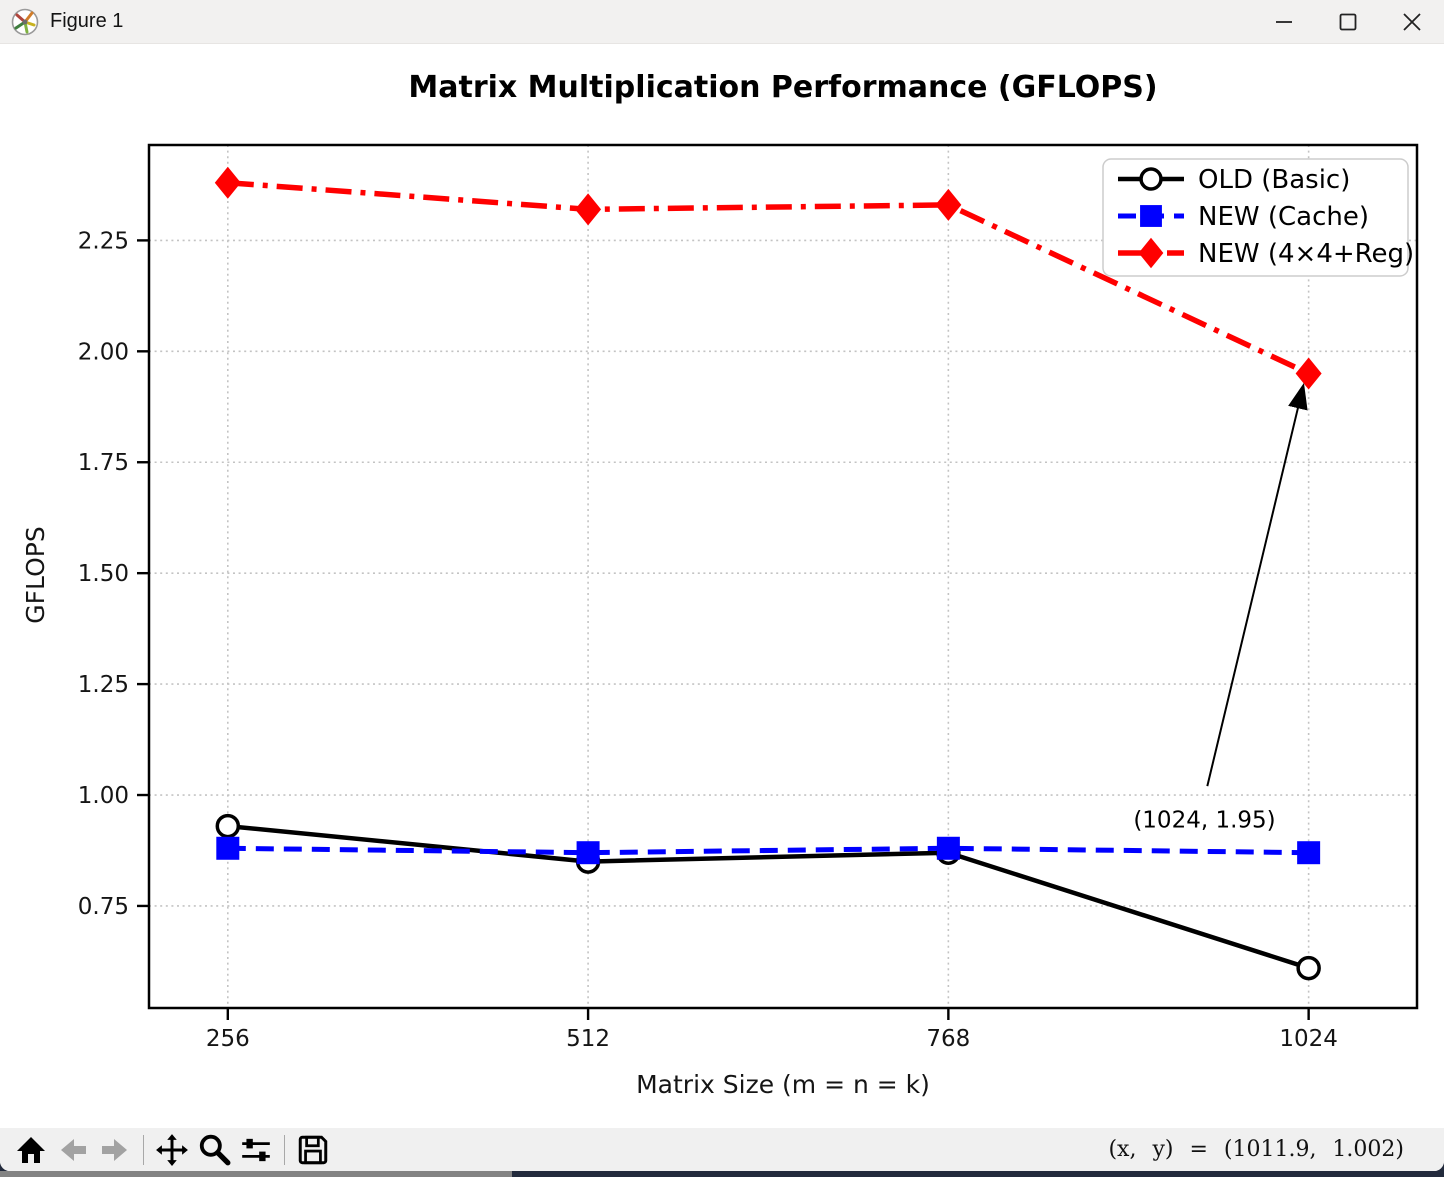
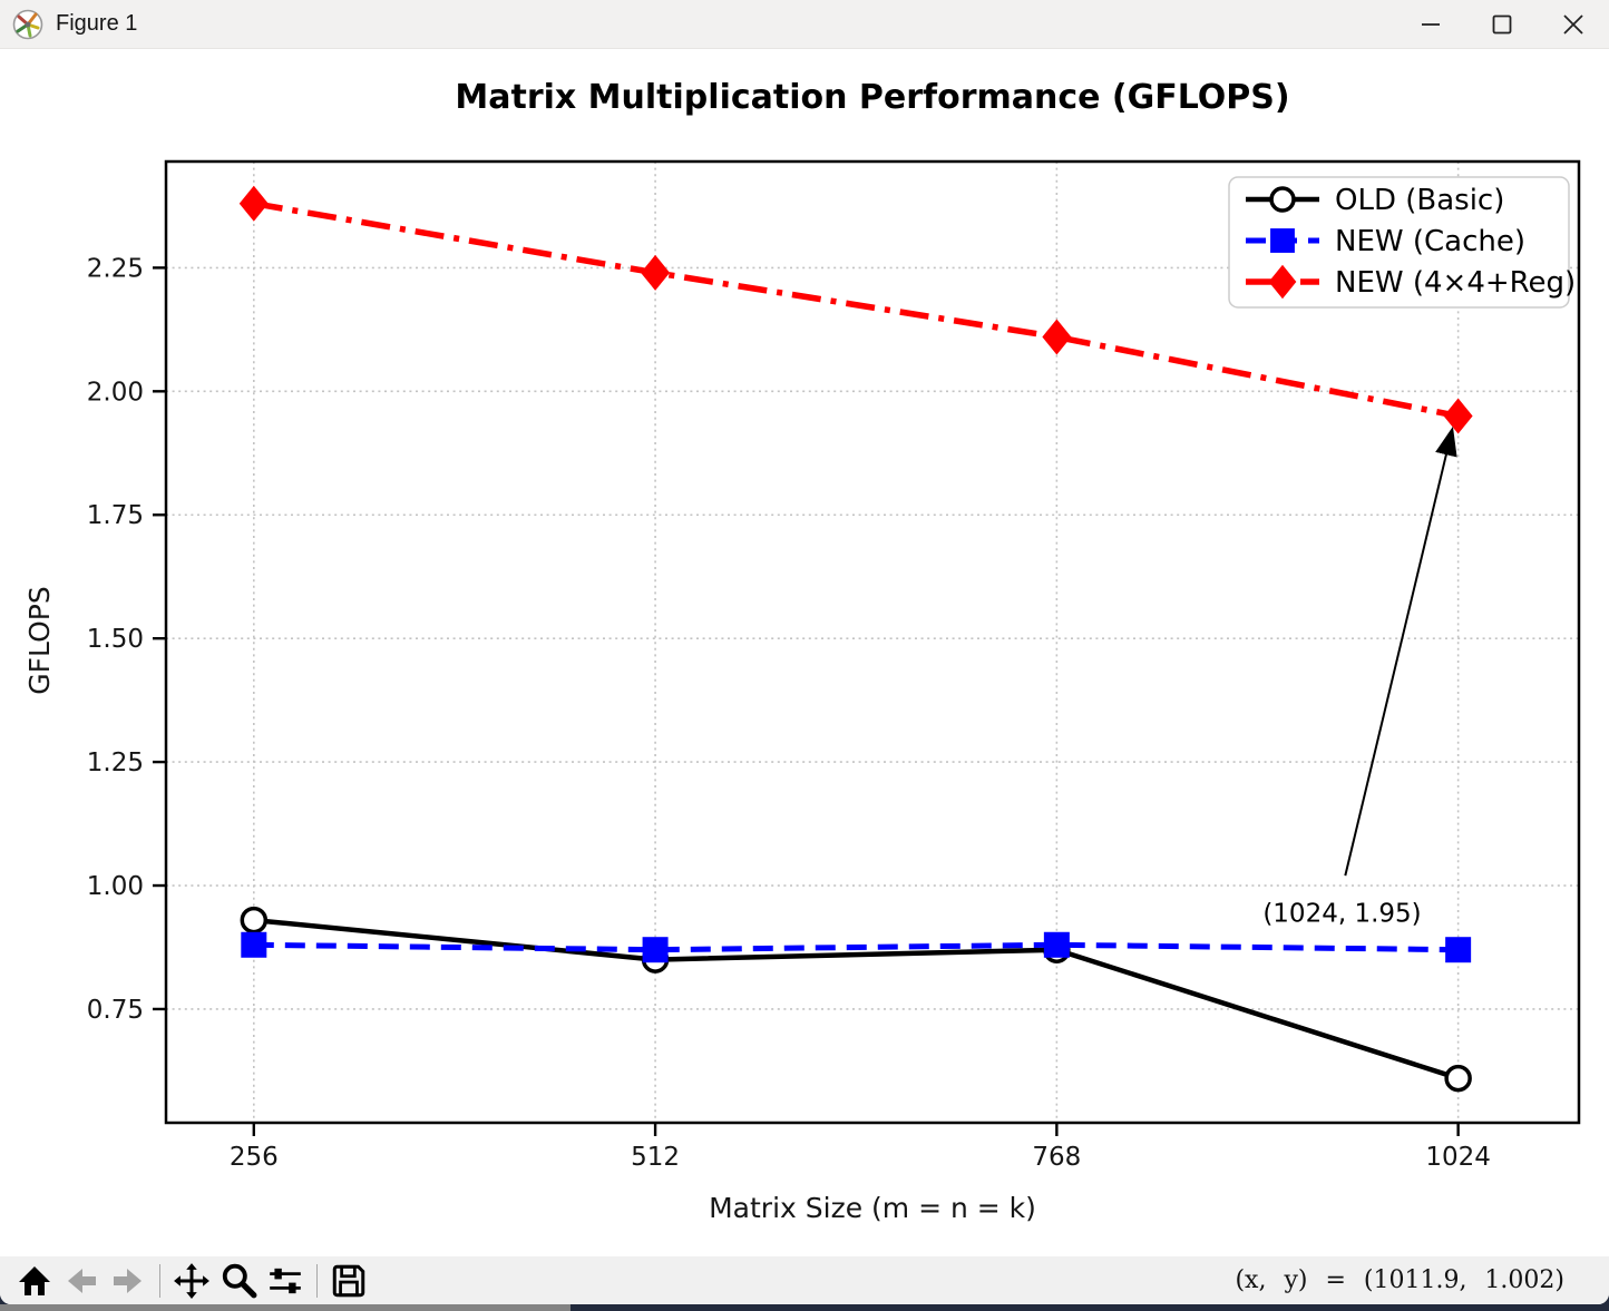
NEW (4×4+Reg)/512: 2.32 -> 2.24
NEW (4×4+Reg)/768: 2.33 -> 2.11
